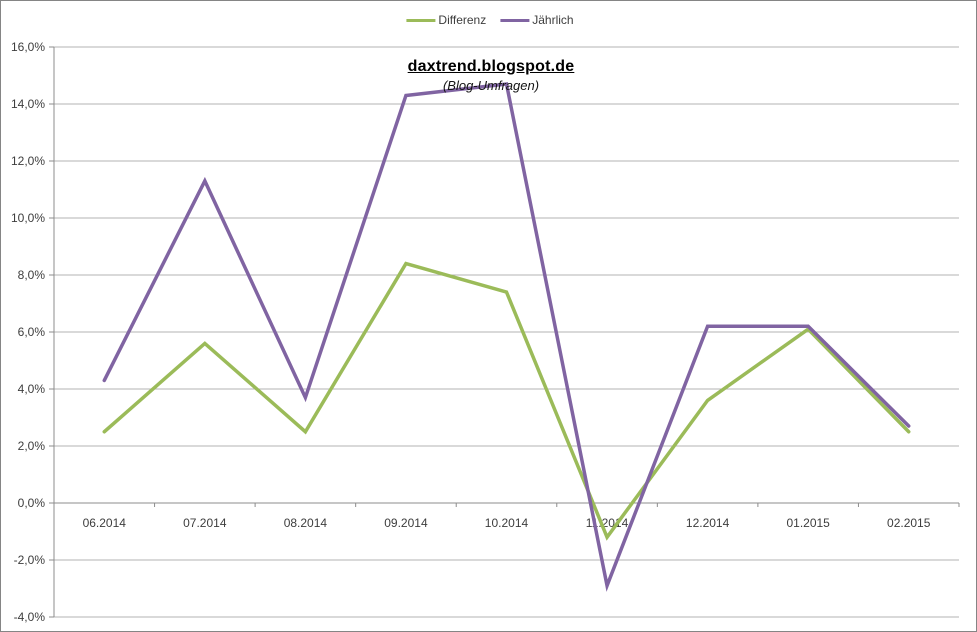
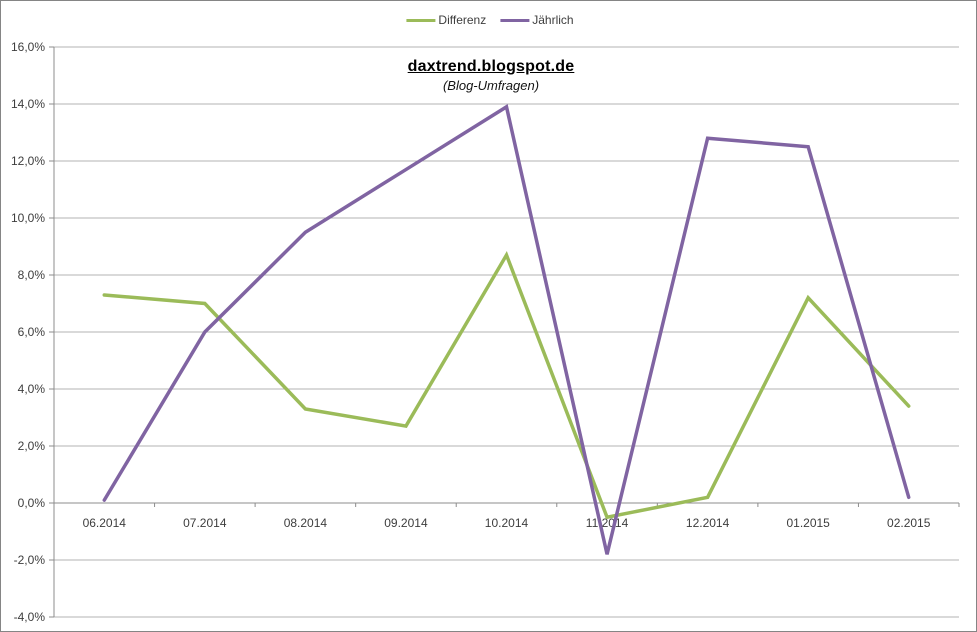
Differenz/06.2014: 2,5% -> 7,3%
Jährlich/06.2014: 4,3% -> 0,1%
Differenz/07.2014: 5,6% -> 7,0%
Jährlich/07.2014: 11,3% -> 6,0%
Differenz/08.2014: 2,5% -> 3,3%
Jährlich/08.2014: 3,7% -> 9,5%
Differenz/09.2014: 8,4% -> 2,7%
Jährlich/09.2014: 14,3% -> 11,7%
Differenz/10.2014: 7,4% -> 8,7%
Jährlich/10.2014: 14,7% -> 13,9%
Differenz/11.2014: -1,2% -> -0,5%
Jährlich/11.2014: -2,9% -> -1,8%
Differenz/12.2014: 3,6% -> 0,2%
Jährlich/12.2014: 6,2% -> 12,8%
Differenz/01.2015: 6,1% -> 7,2%
Jährlich/01.2015: 6,2% -> 12,5%
Differenz/02.2015: 2,5% -> 3,4%
Jährlich/02.2015: 2,7% -> 0,2%
